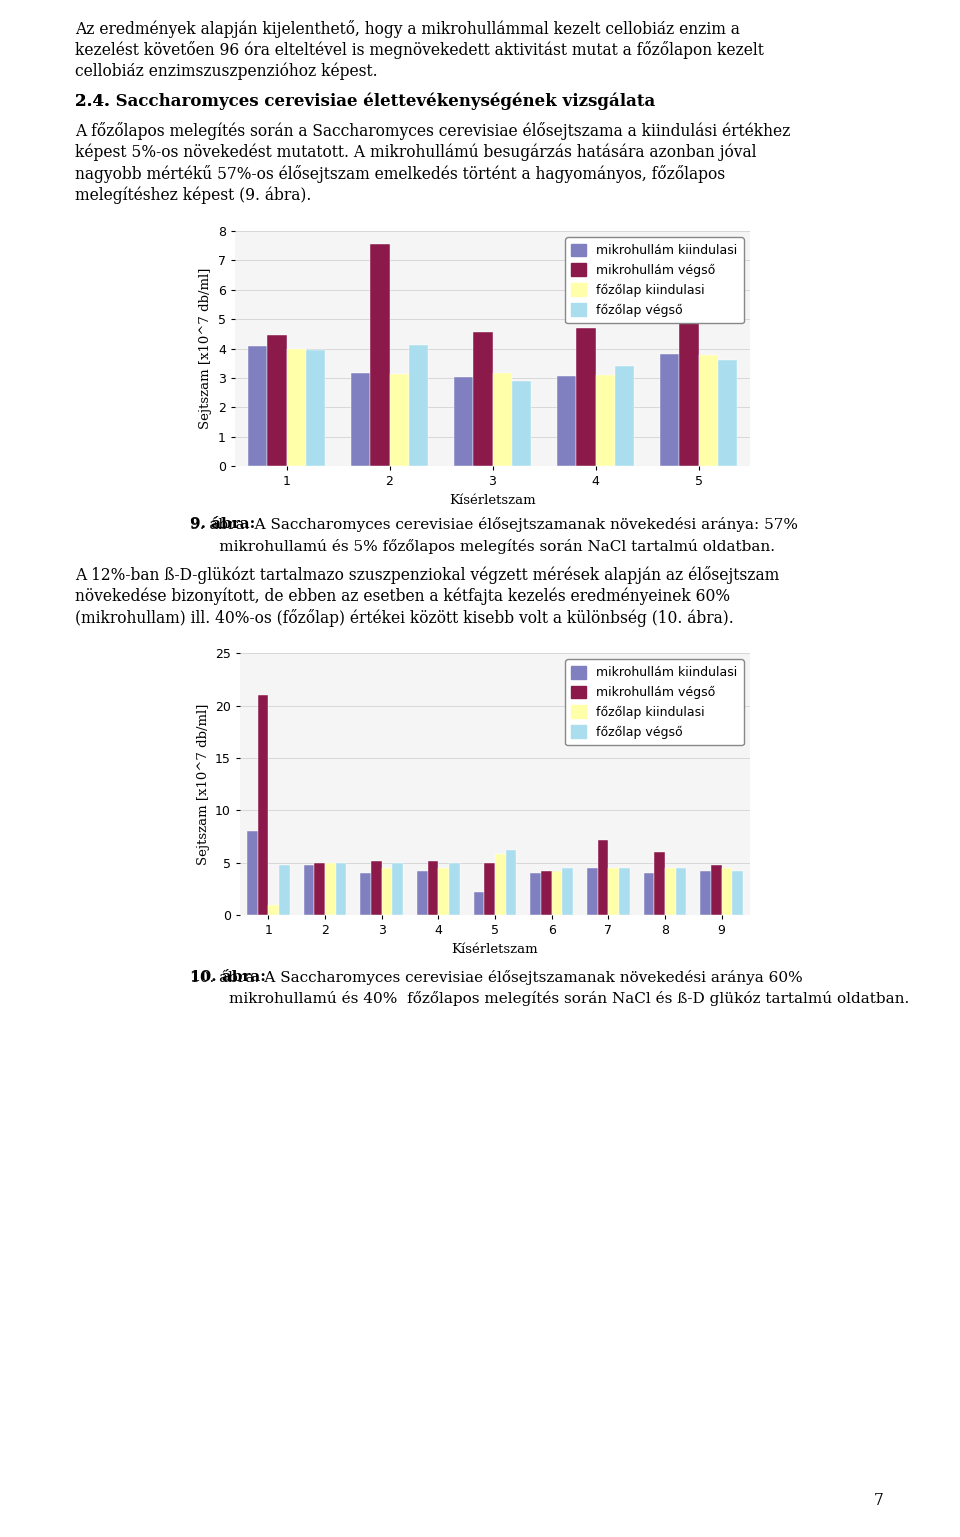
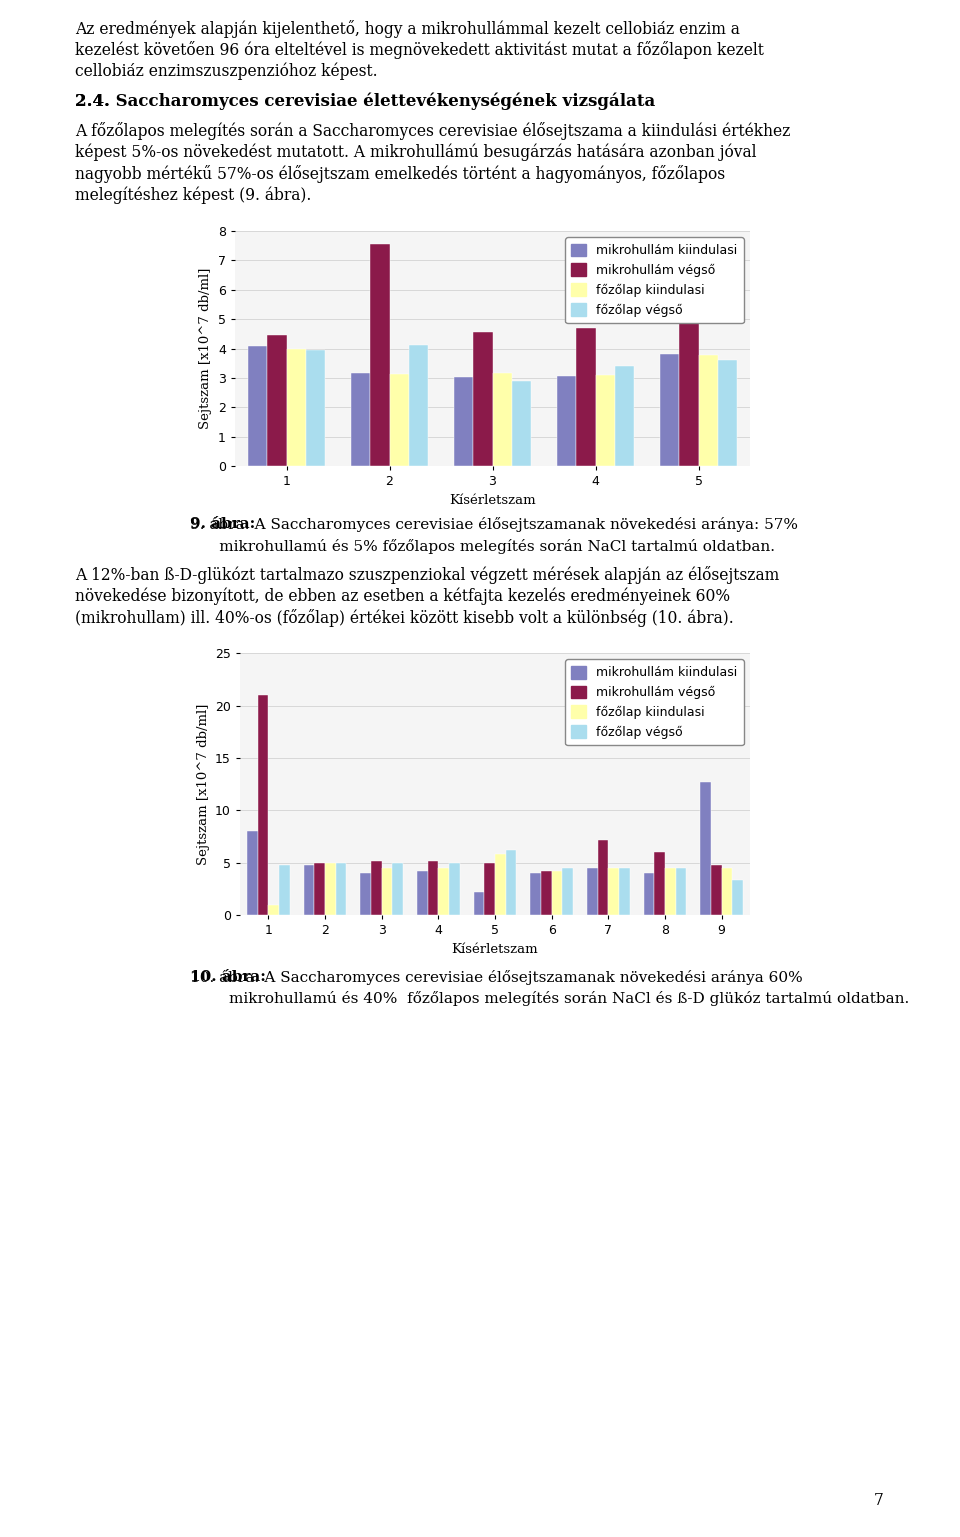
mikrohullám kiindulasi/9: 4.2 -> 12.7
főzőlap végső/9: 4.2 -> 3.4
